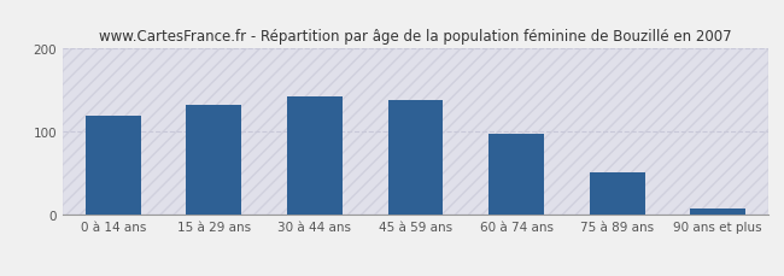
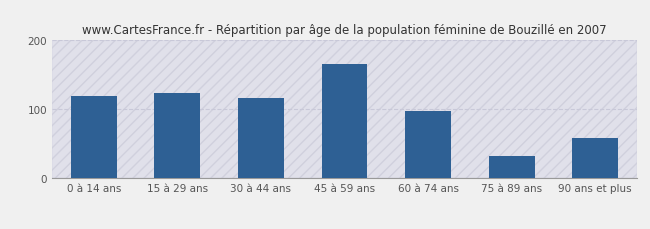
15 à 29 ans: 133 -> 124
30 à 44 ans: 143 -> 116
45 à 59 ans: 138 -> 166
75 à 89 ans: 52 -> 32
90 ans et plus: 8 -> 58
